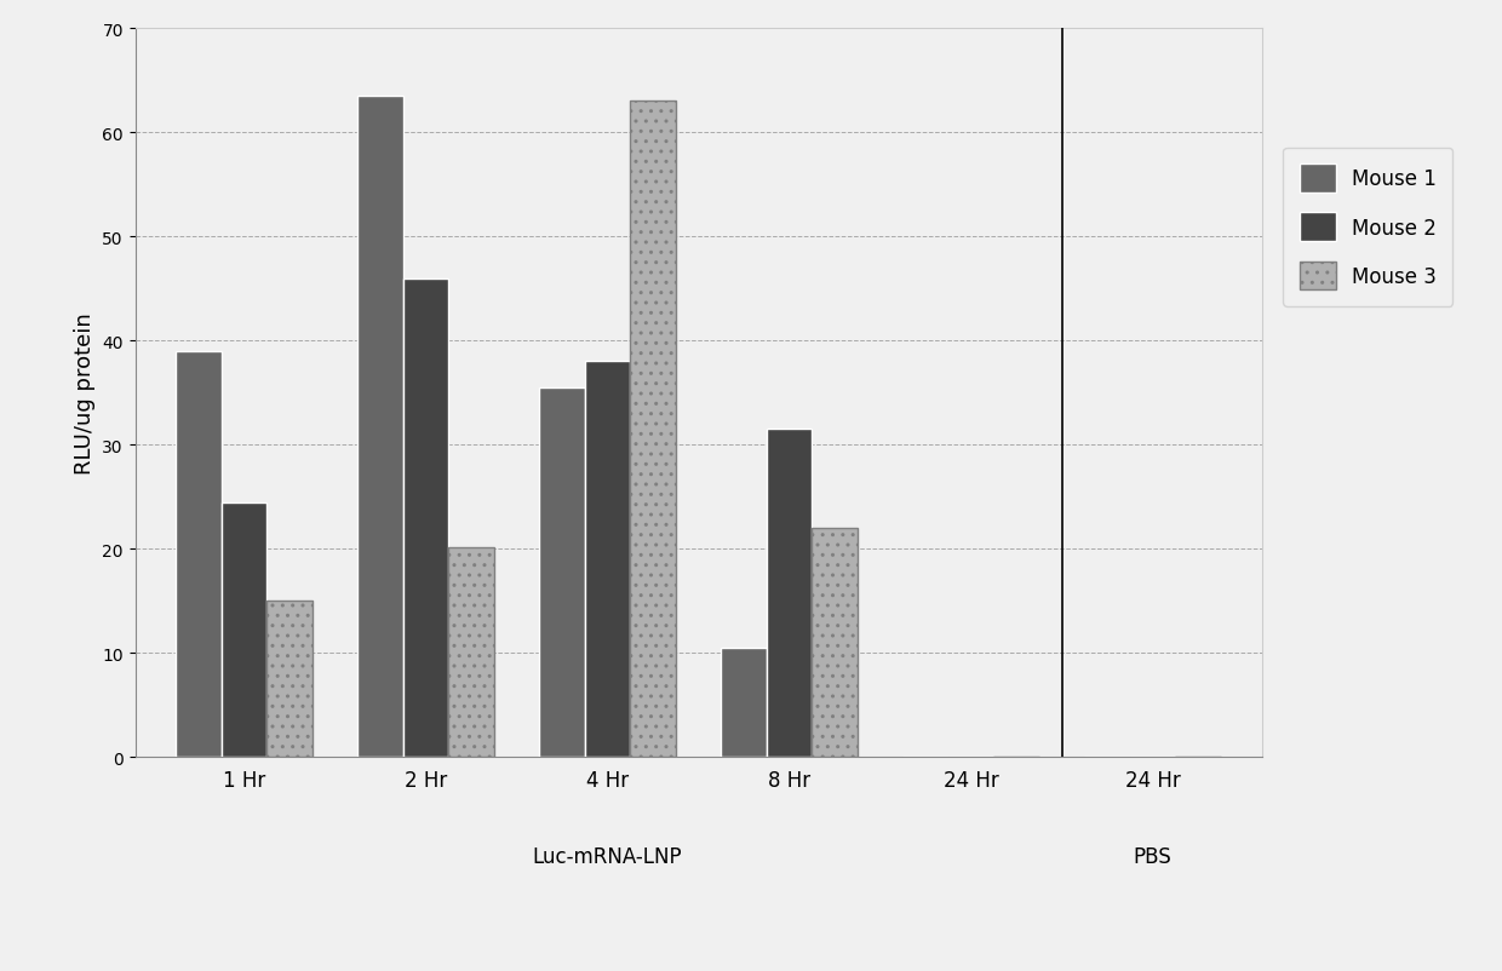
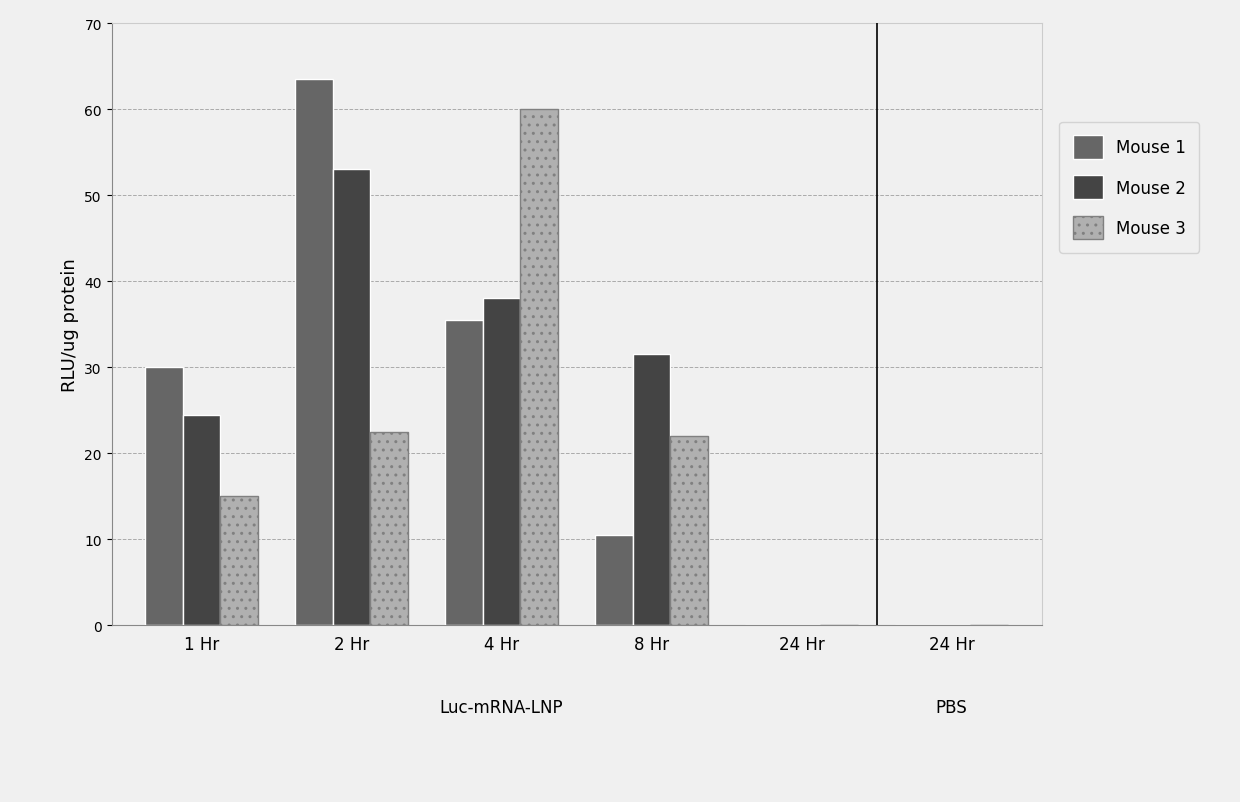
Mouse 1/1 Hr: 39.0 -> 30.0
Mouse 2/2 Hr: 46.0 -> 53.0
Mouse 3/2 Hr: 20.2 -> 22.5
Mouse 3/4 Hr: 63.0 -> 60.0
